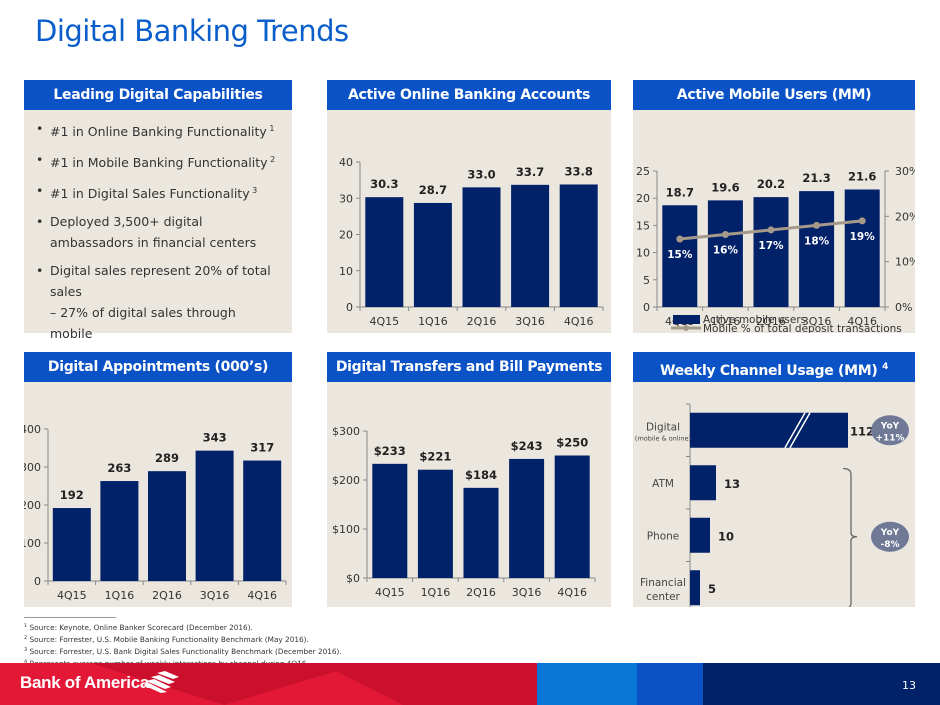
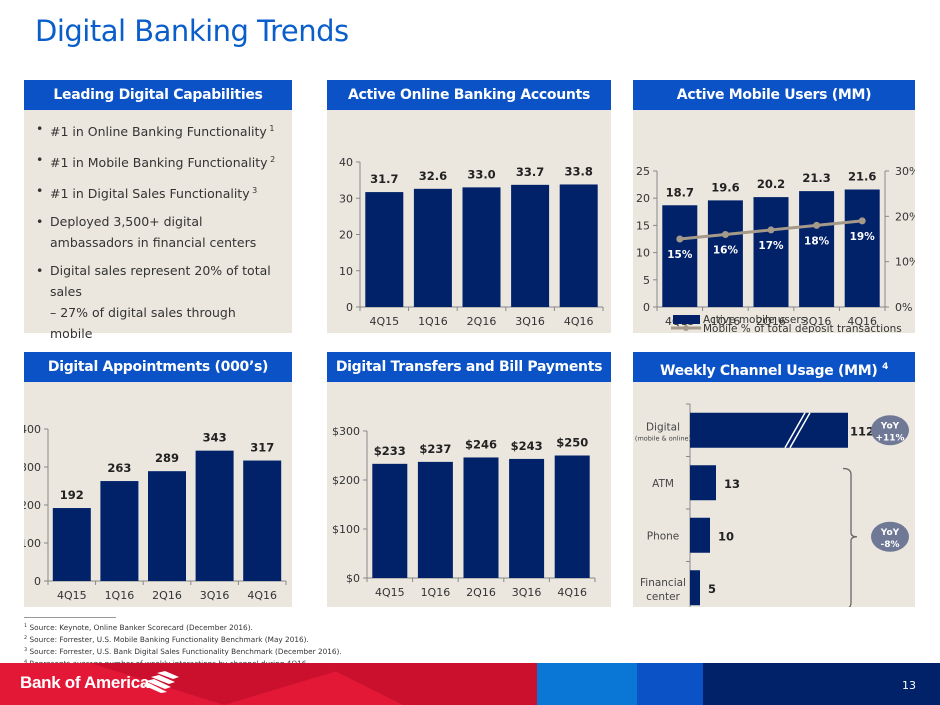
Active Online Banking Accounts (MM)/4Q15: 30.3 -> 31.7
Active Online Banking Accounts (MM)/1Q16: 28.7 -> 32.6
Digital Transfers and Bill Payments ($B)/1Q16: $221 -> $237
Digital Transfers and Bill Payments ($B)/2Q16: $184 -> $246
